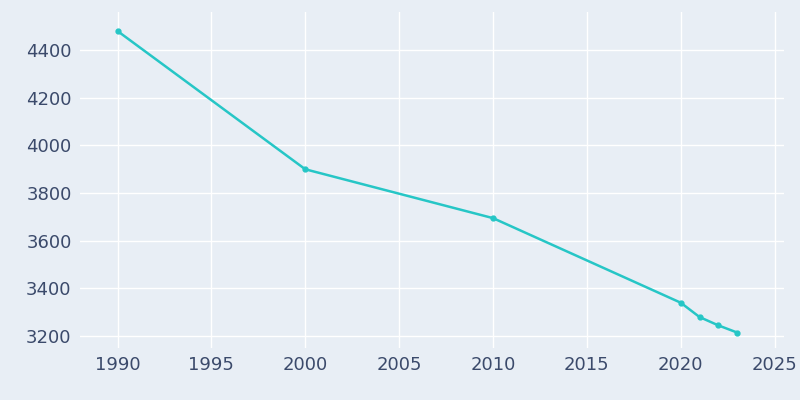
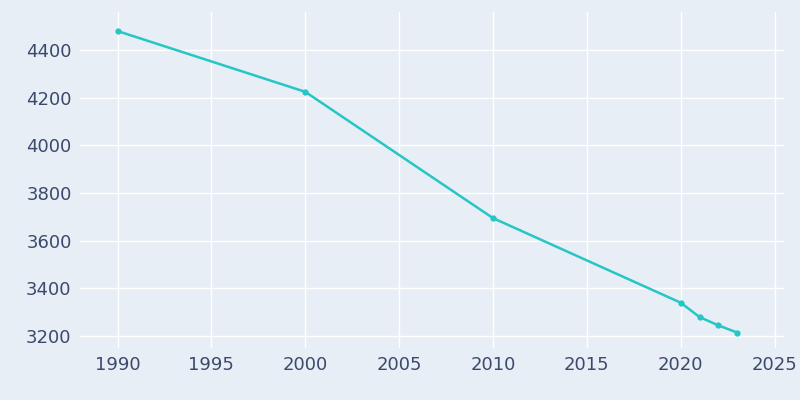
2000: 3900 -> 4225
